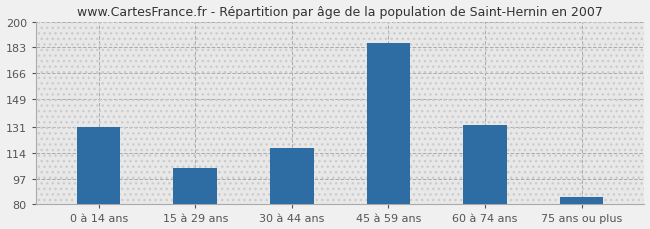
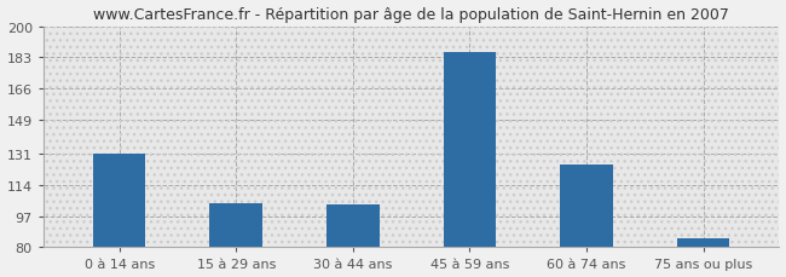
30 à 44 ans: 117 -> 103
60 à 74 ans: 132 -> 125
